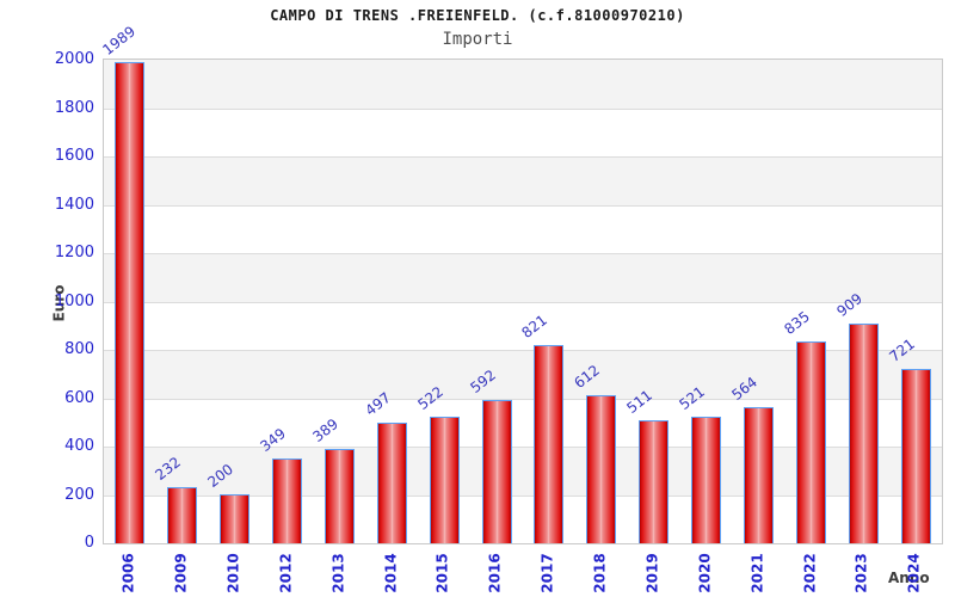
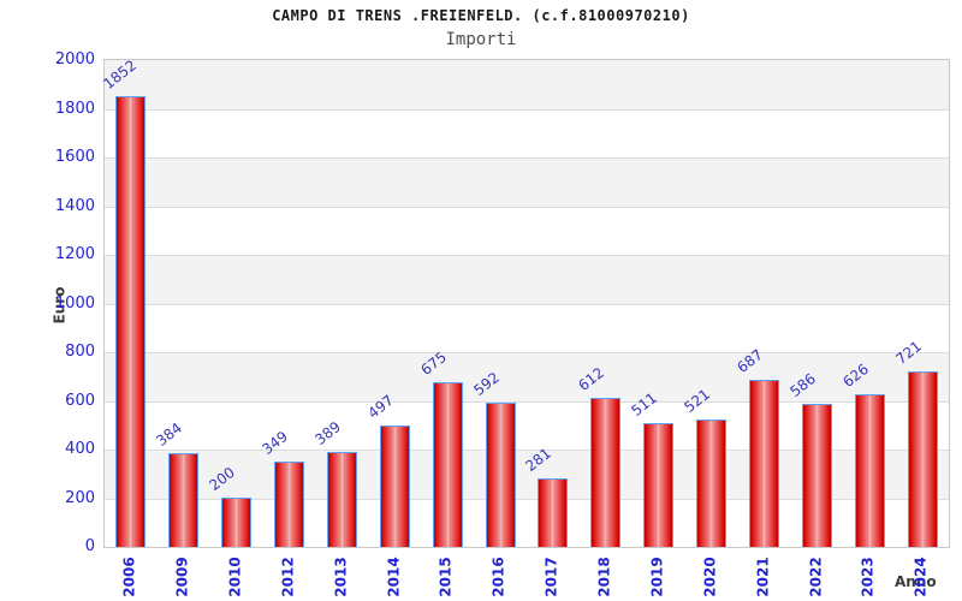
2006: 1989 -> 1852
2009: 232 -> 384
2015: 522 -> 675
2017: 821 -> 281
2021: 564 -> 687
2022: 835 -> 586
2023: 909 -> 626
